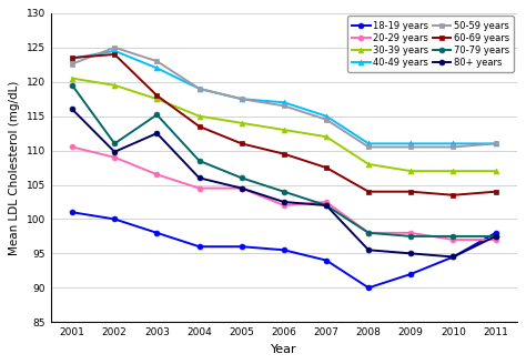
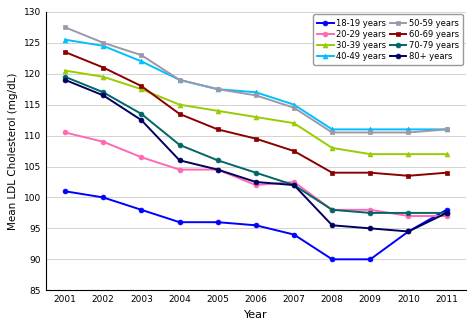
40-49 years/2001: 123.4 -> 125.5
50-59 years/2001: 122.6 -> 127.5
80+ years/2001: 116.0 -> 119.0
60-69 years/2002: 124.0 -> 121.0
70-79 years/2002: 111.0 -> 117.0
80+ years/2002: 109.8 -> 116.5
70-79 years/2003: 115.2 -> 113.5
18-19 years/2009: 92.0 -> 90.0
